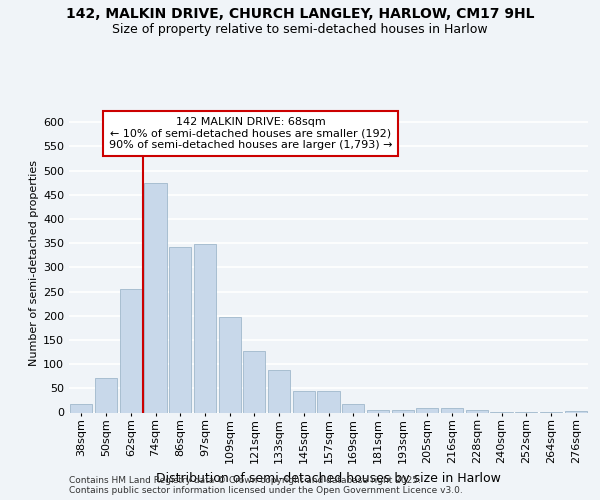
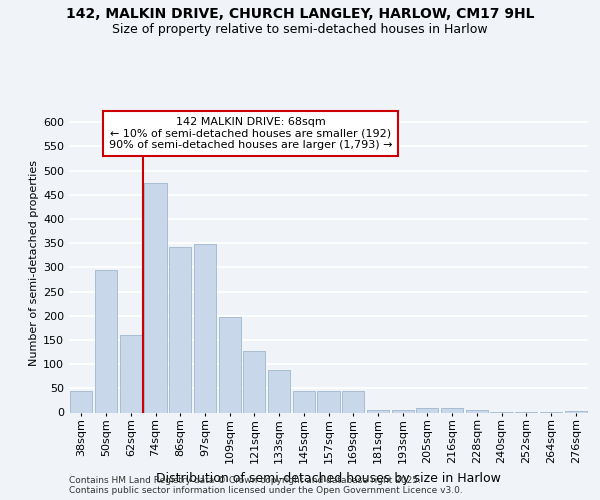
38sqm: 18 -> 45
50sqm: 72 -> 295
62sqm: 255 -> 160
169sqm: 17 -> 45
